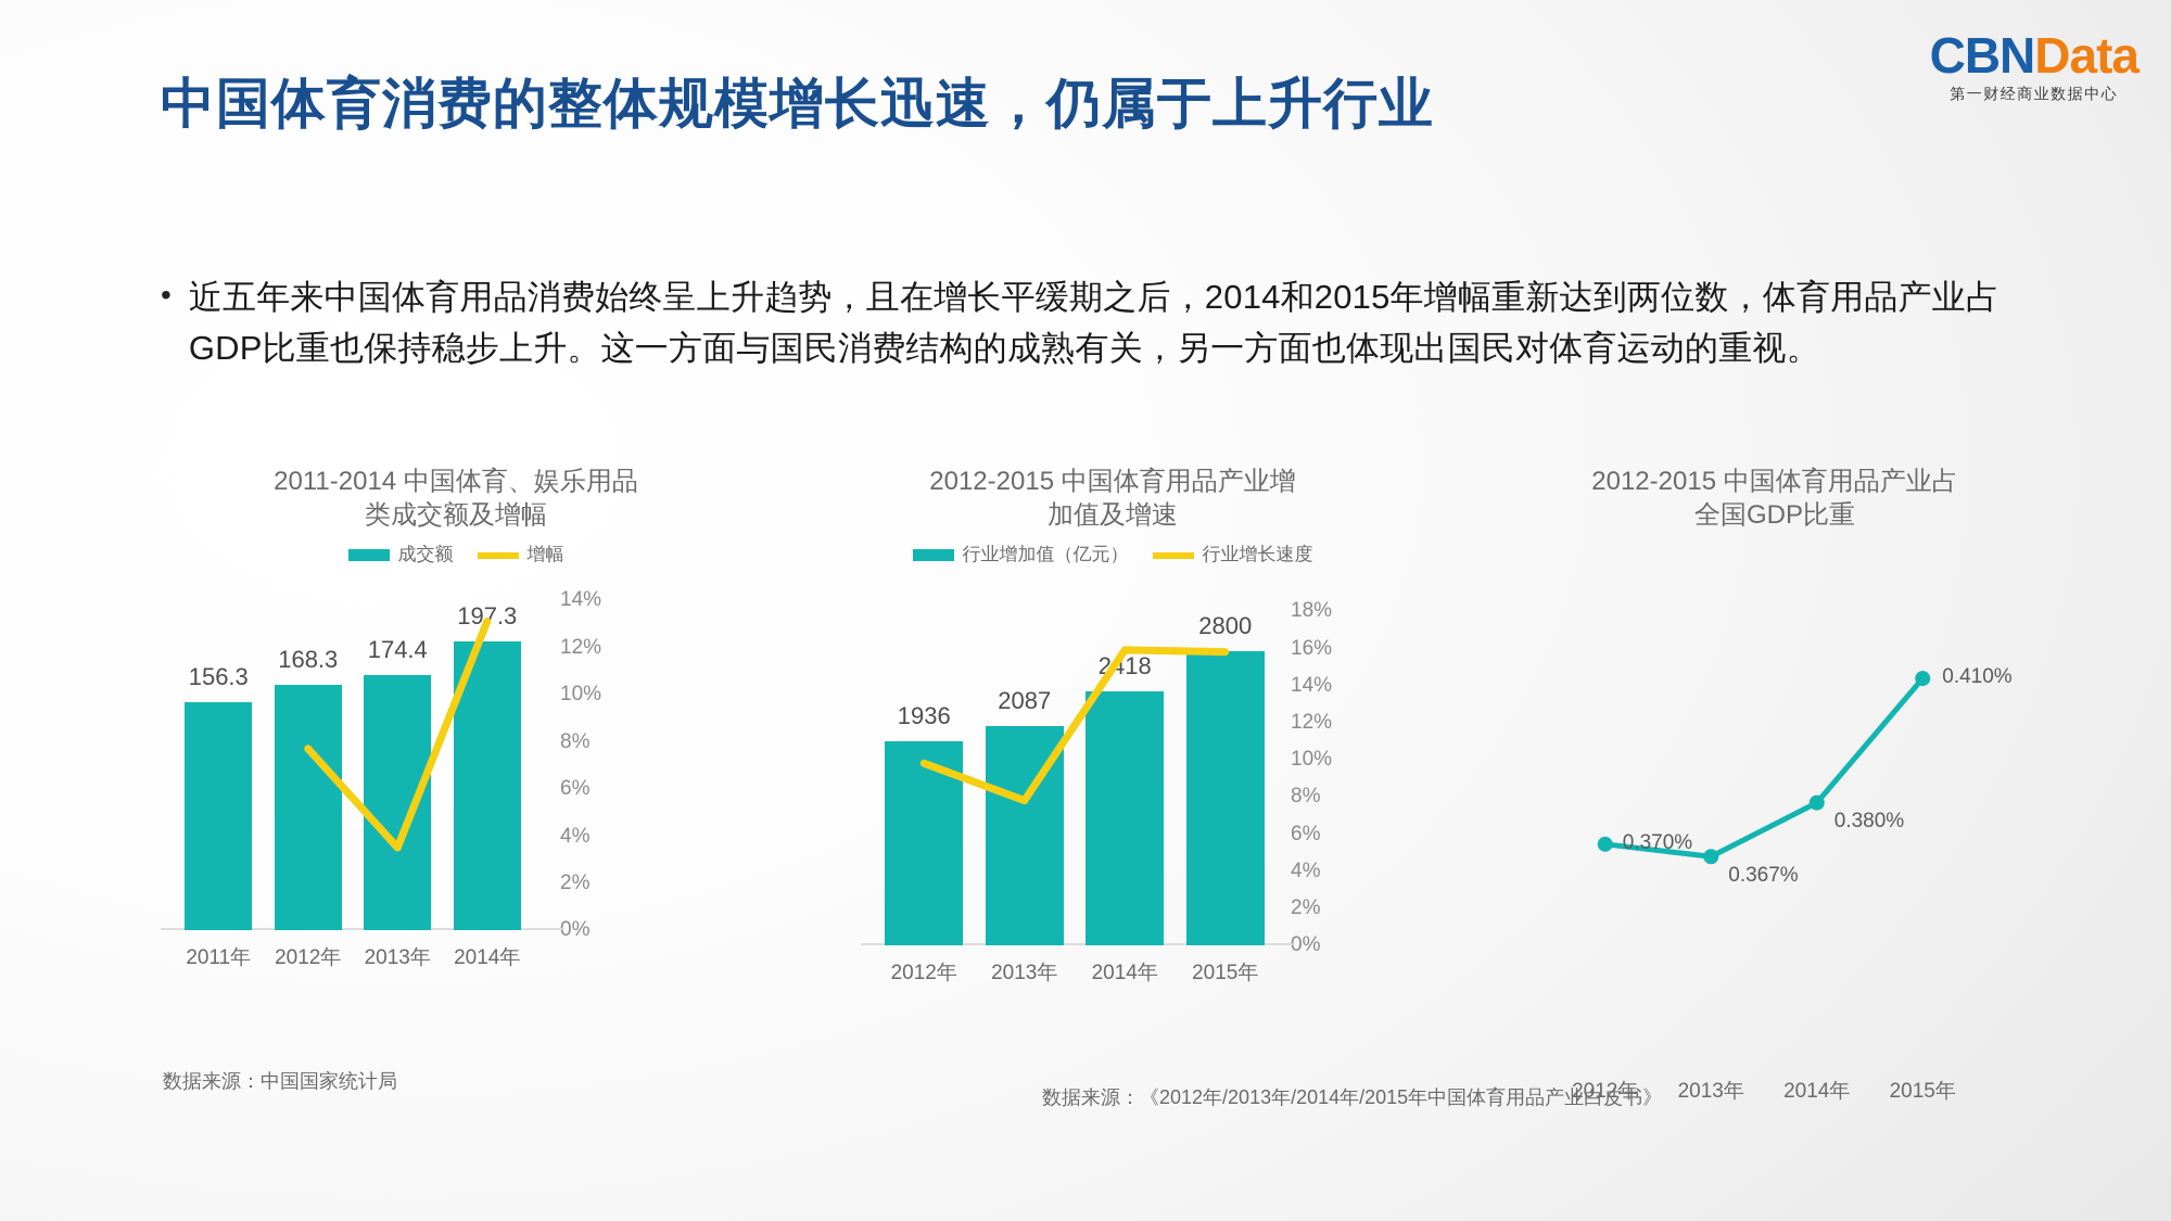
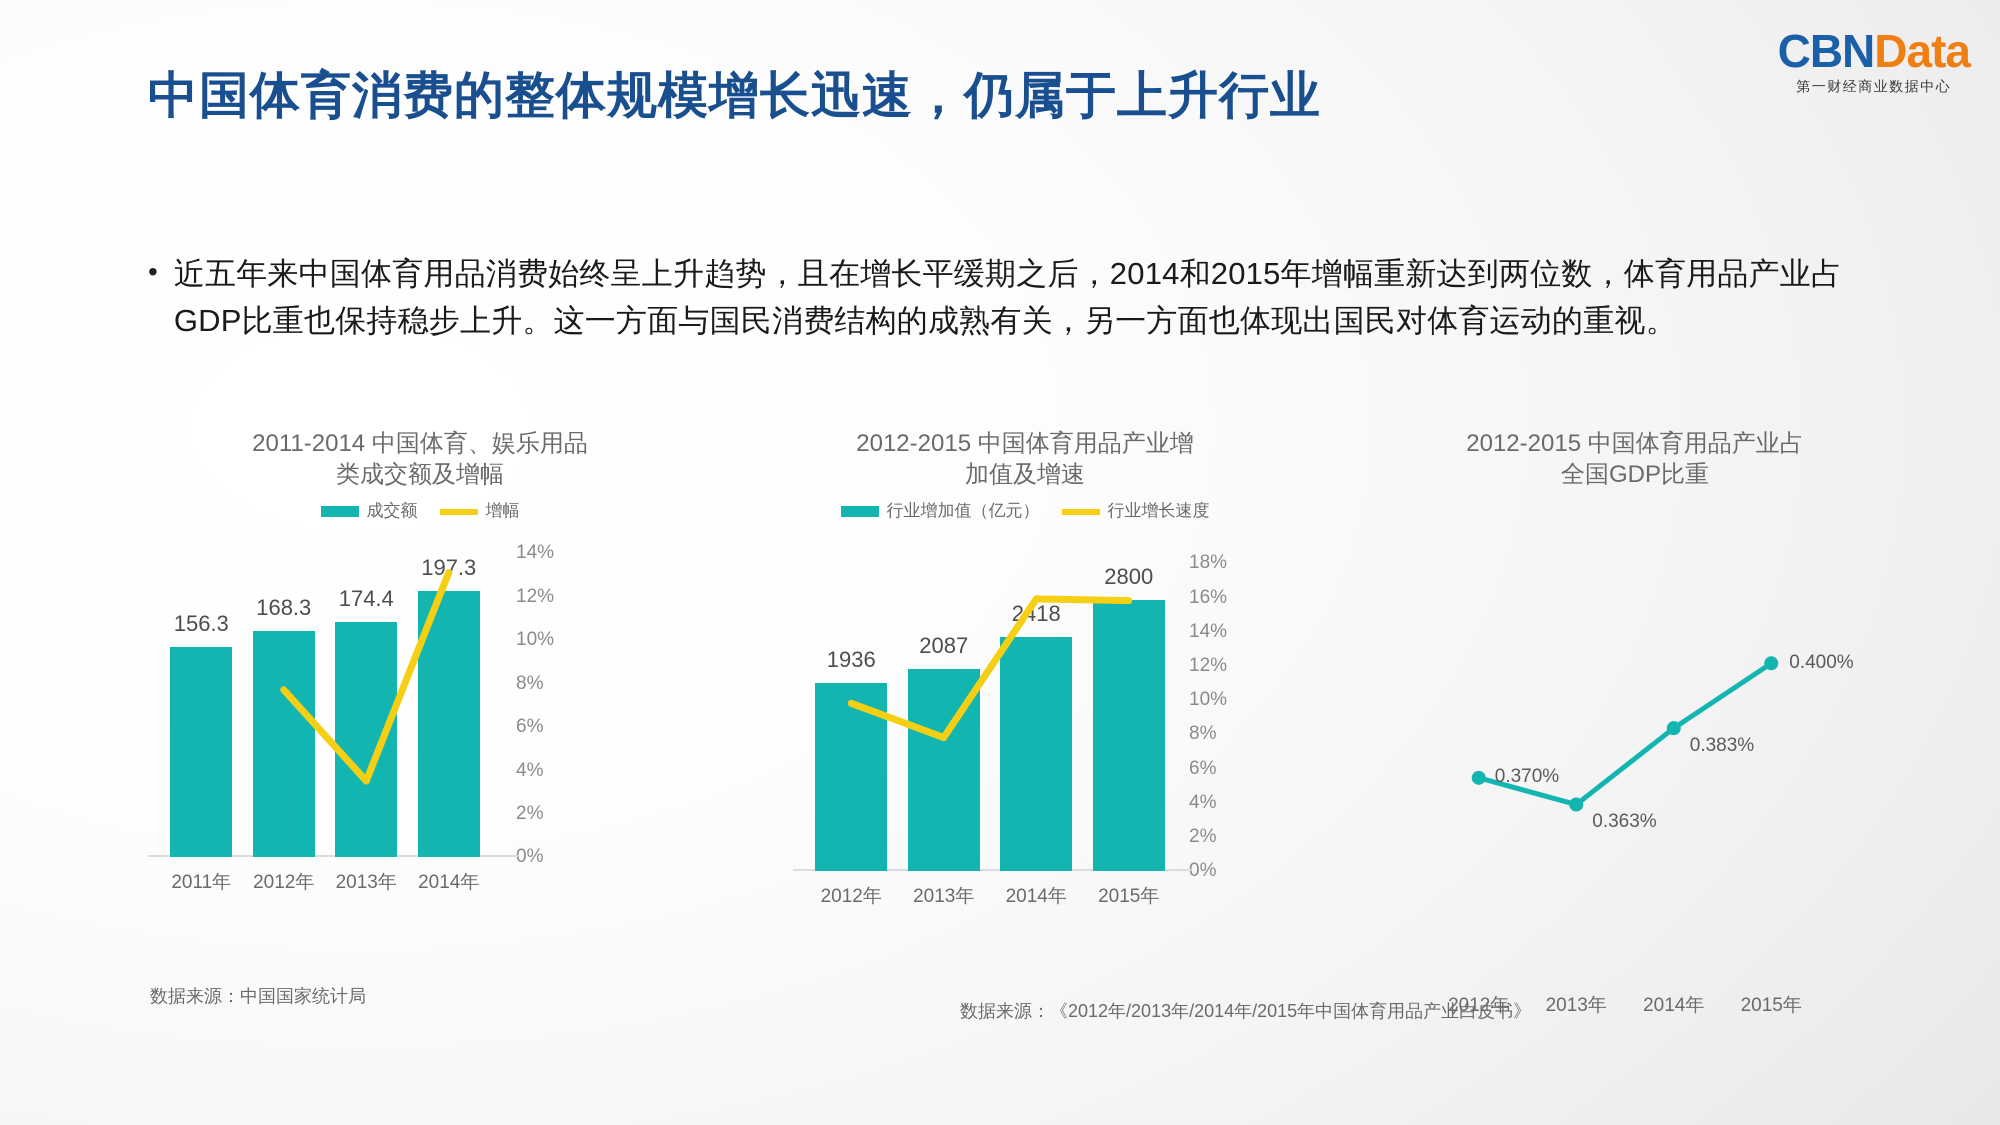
2012-2015 中国体育用品产业占全国GDP比重/2013年: 0.367% -> 0.363%
2012-2015 中国体育用品产业占全国GDP比重/2014年: 0.380% -> 0.383%
2012-2015 中国体育用品产业占全国GDP比重/2015年: 0.410% -> 0.400%
